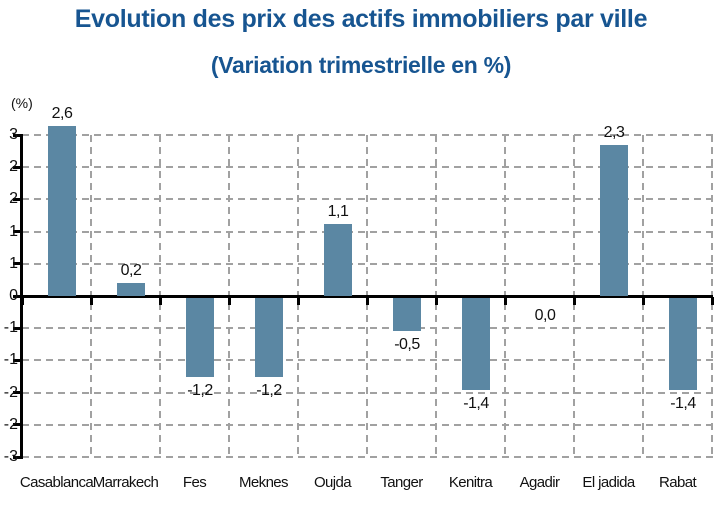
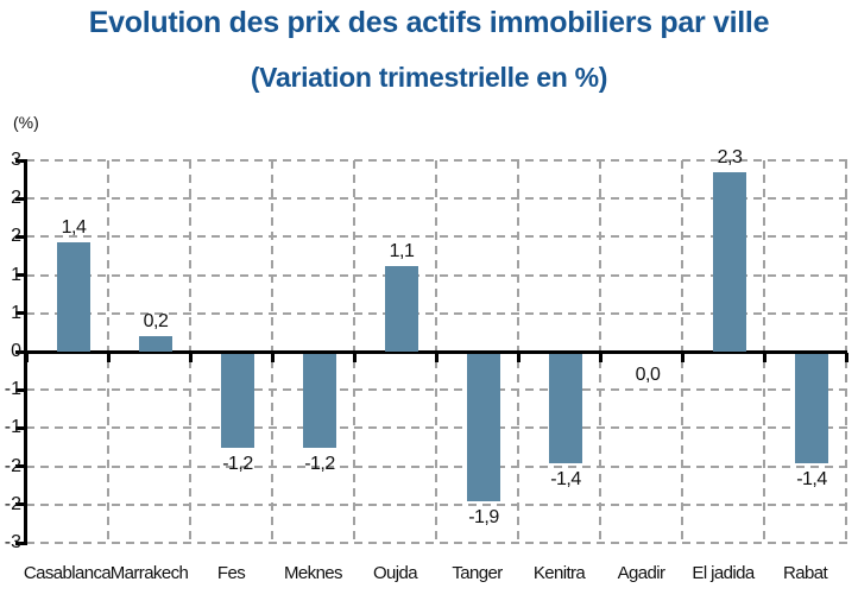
Casablanca: 2,6 -> 1,4
Tanger: -0,5 -> -1,9
